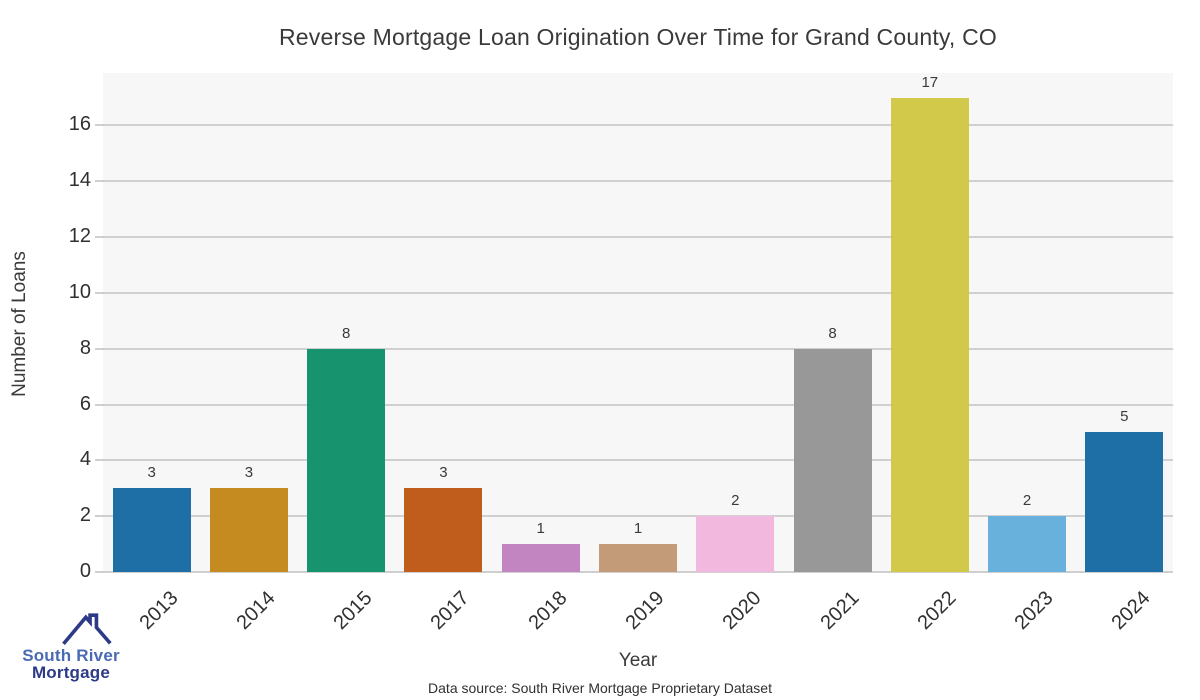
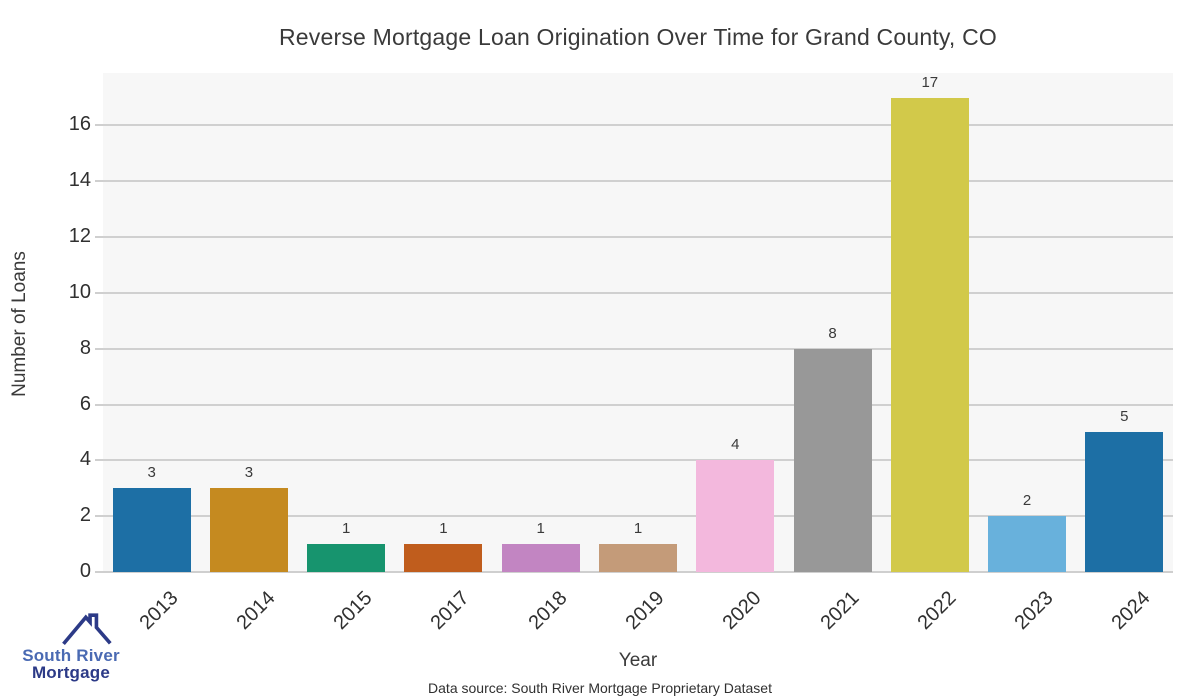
2015: 8 -> 1
2017: 3 -> 1
2020: 2 -> 4
